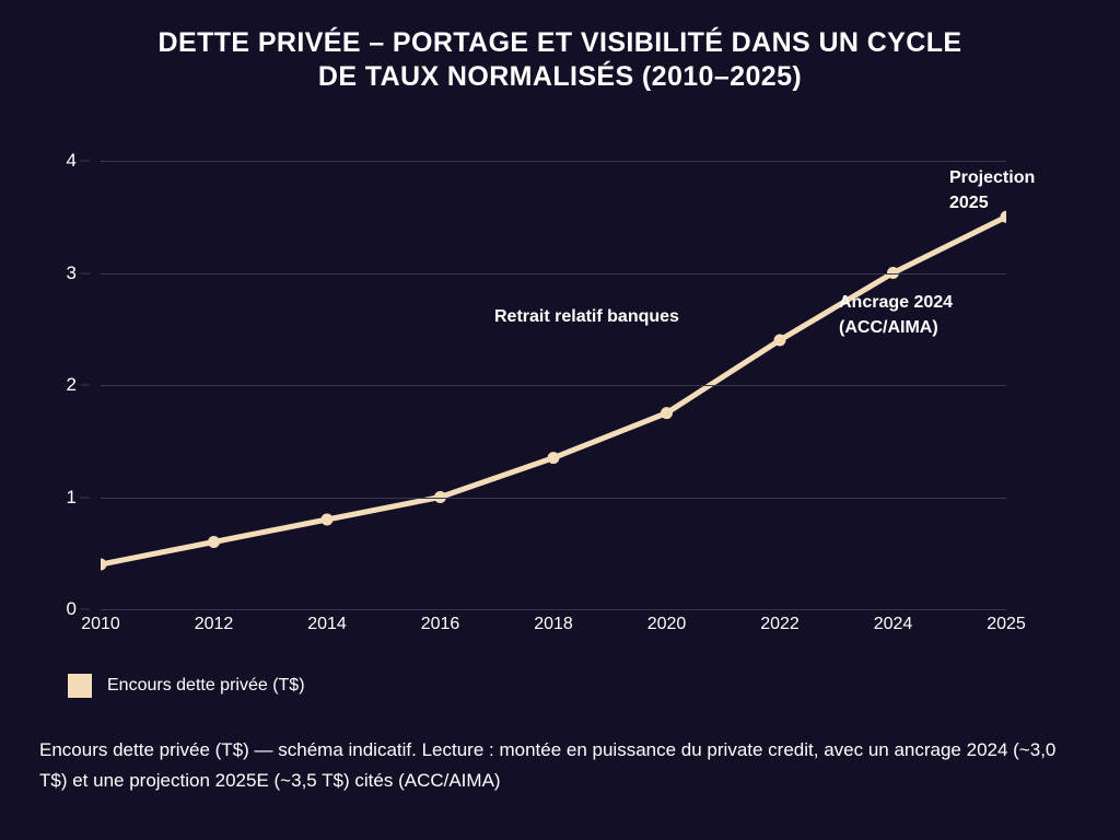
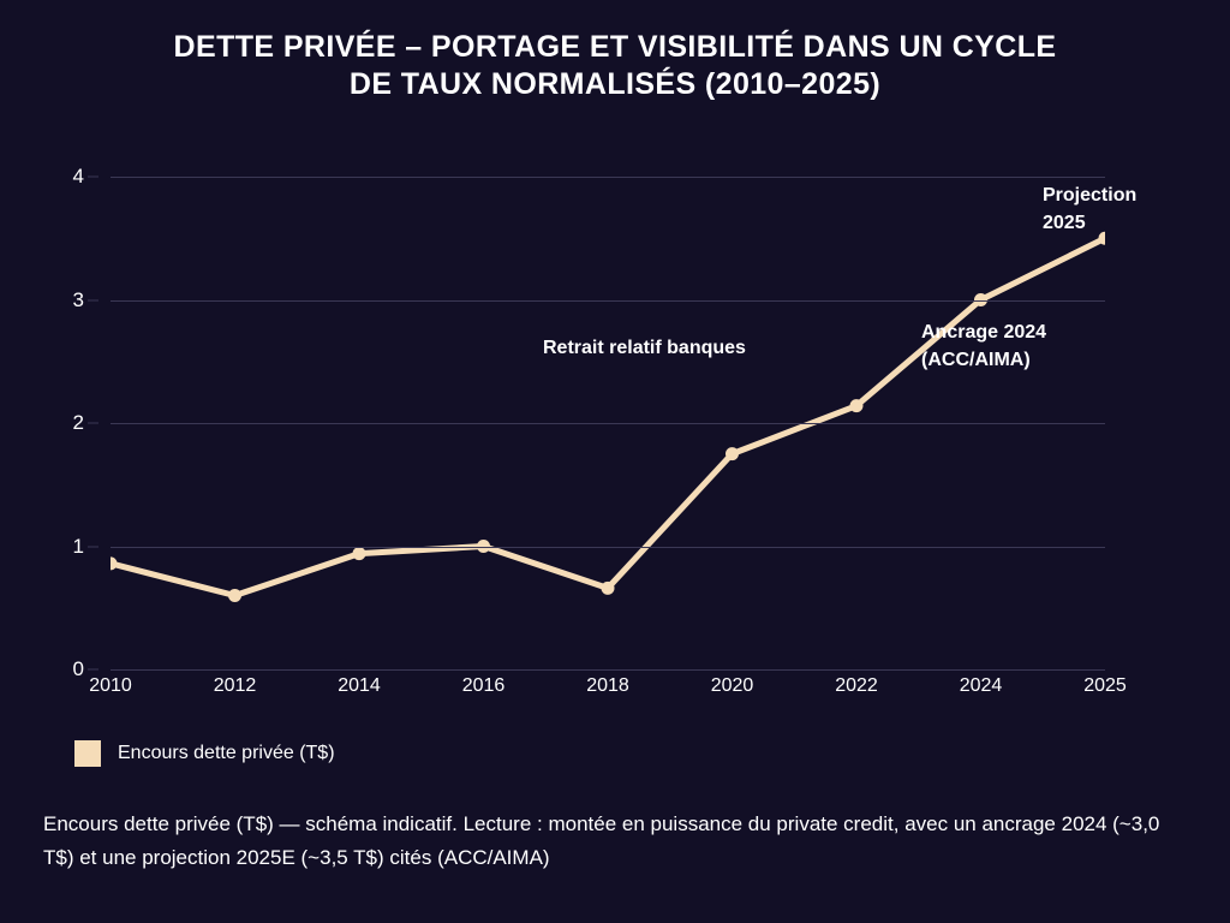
2010: 0.40 -> 0.86
2014: 0.80 -> 0.94
2018: 1.35 -> 0.66
2022: 2.40 -> 2.14
